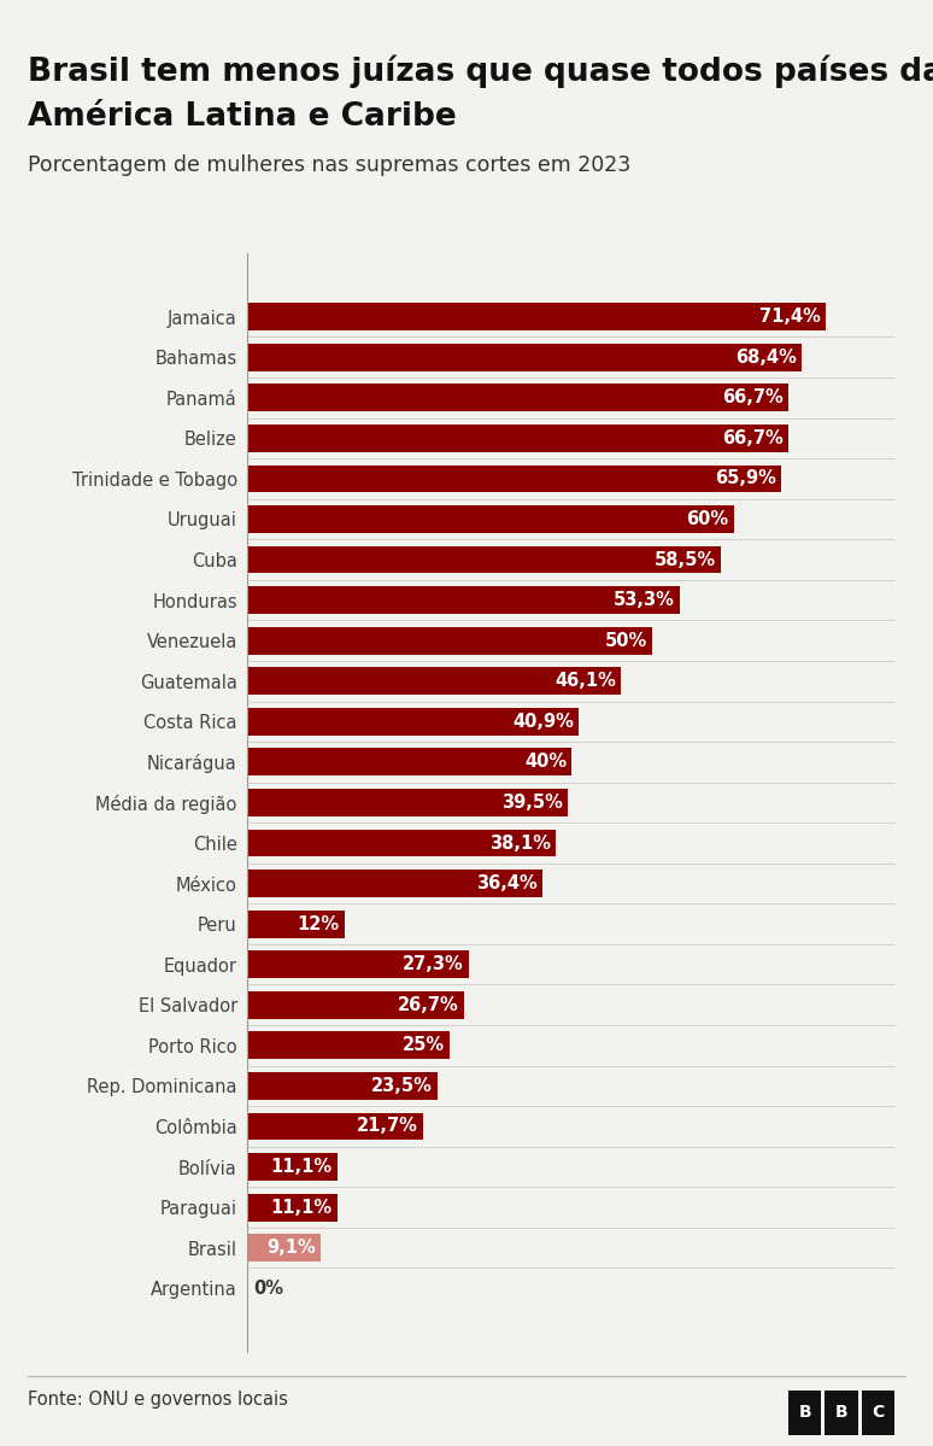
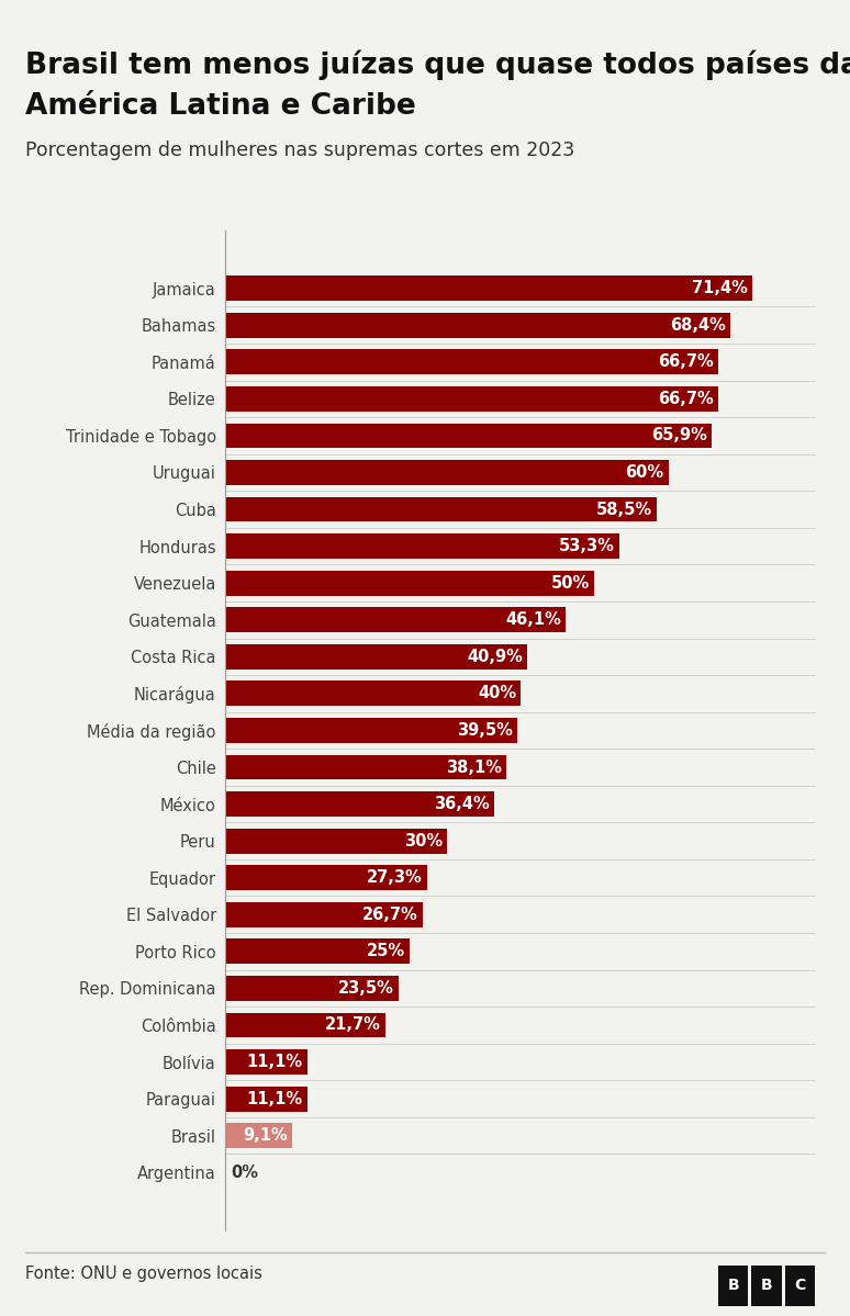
Peru: 12% -> 30%
